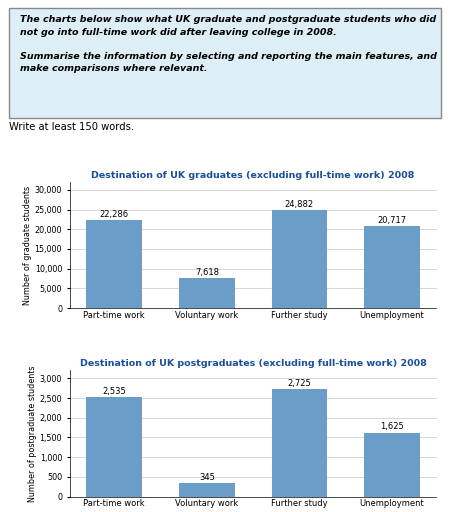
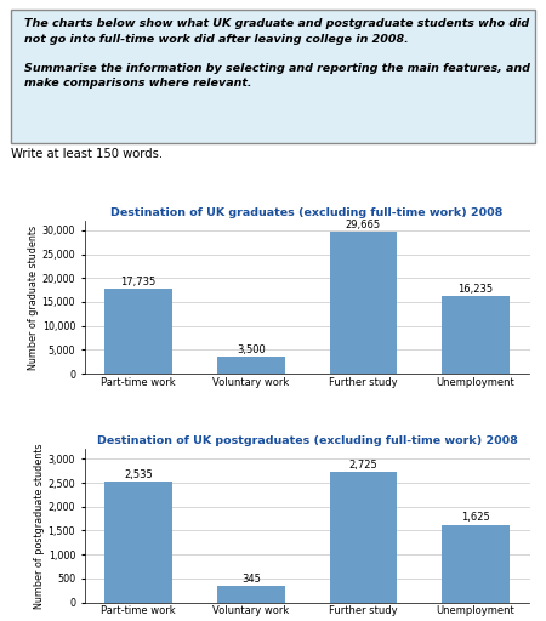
Destination of UK graduates (excluding full-time work) 2008/Part-time work: 22,286 -> 17,735
Destination of UK graduates (excluding full-time work) 2008/Voluntary work: 7,618 -> 3,500
Destination of UK graduates (excluding full-time work) 2008/Further study: 24,882 -> 29,665
Destination of UK graduates (excluding full-time work) 2008/Unemployment: 20,717 -> 16,235
